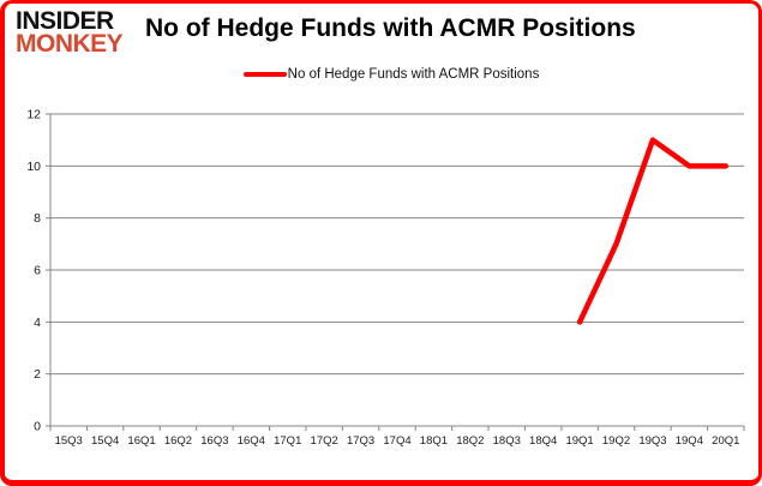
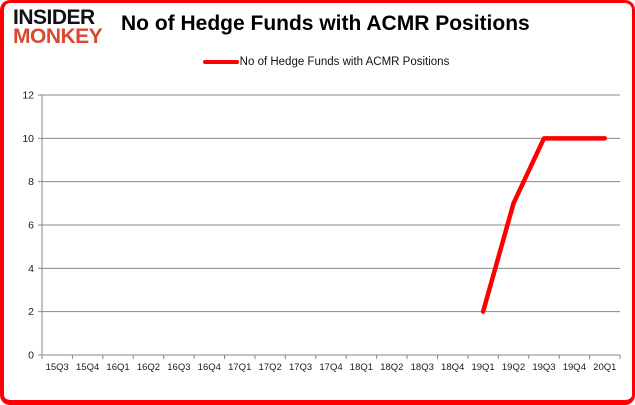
19Q1: 4 -> 2
19Q3: 11 -> 10
